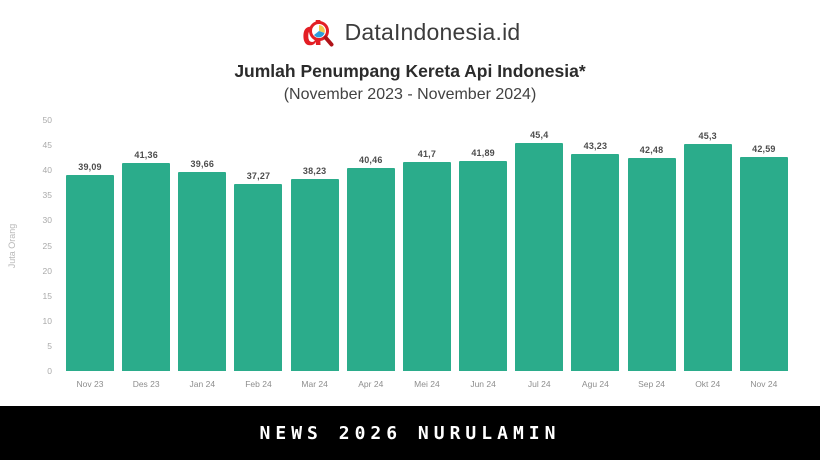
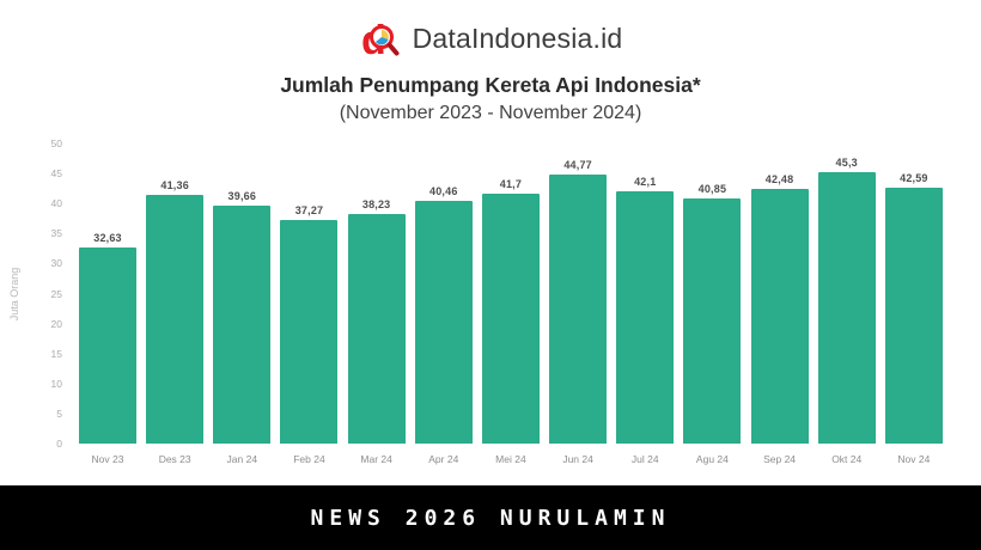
Nov 23: 39,09 -> 32,63
Jun 24: 41,89 -> 44,77
Jul 24: 45,4 -> 42,1
Agu 24: 43,23 -> 40,85
